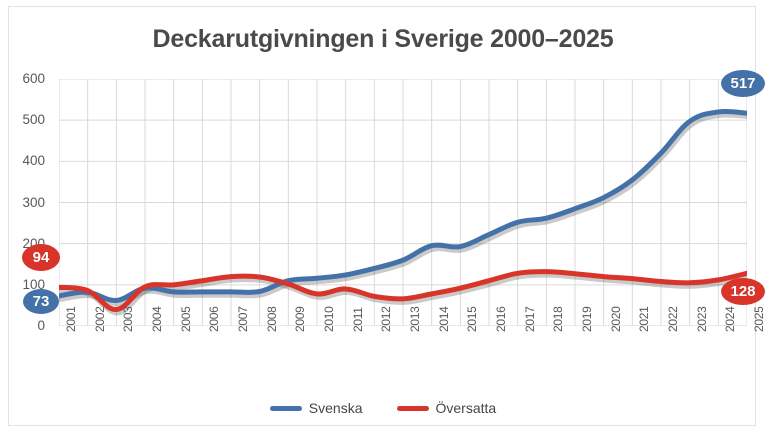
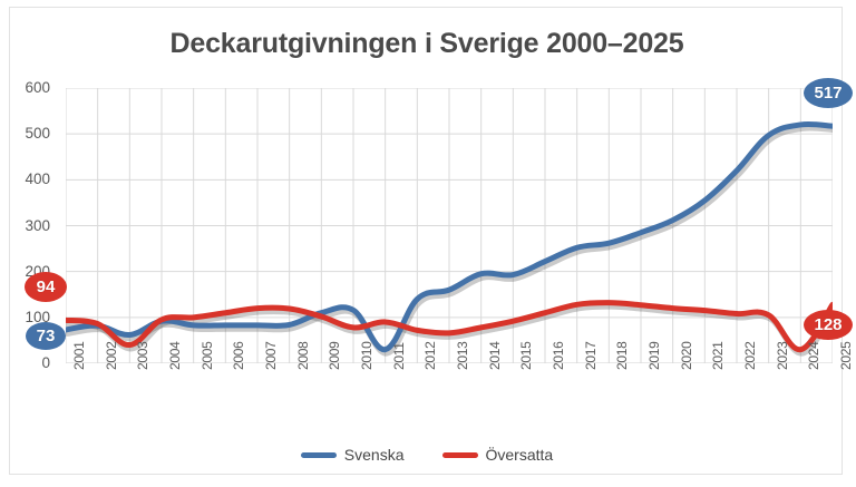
Svenska/2011: 120 -> 30
Översatta/2024: 110 -> 30
